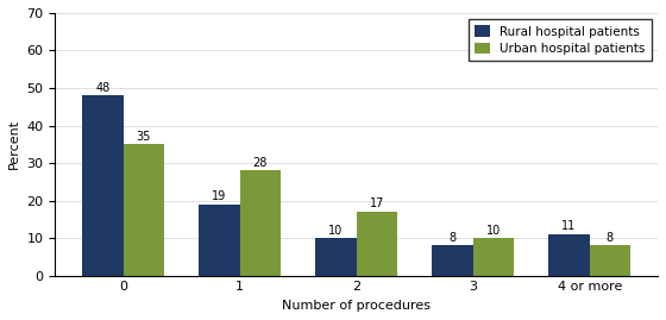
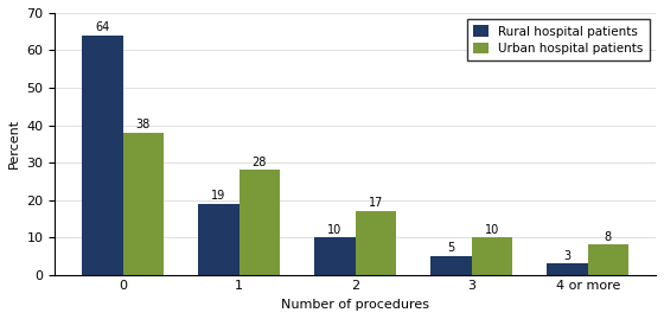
Rural hospital patients/0: 48 -> 64
Urban hospital patients/0: 35 -> 38
Rural hospital patients/3: 8 -> 5
Rural hospital patients/4 or more: 11 -> 3
